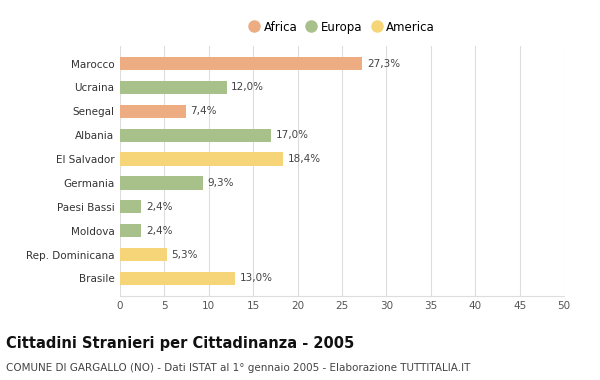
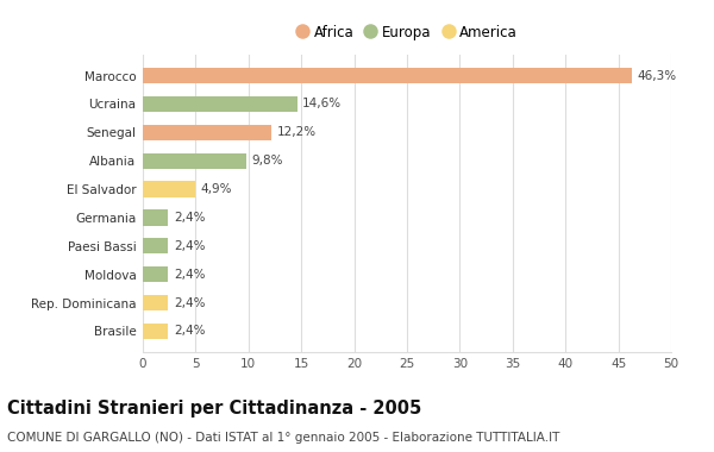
Marocco: 27,3% -> 46,3%
Ucraina: 12,0% -> 14,6%
Senegal: 7,4% -> 12,2%
Albania: 17,0% -> 9,8%
El Salvador: 18,4% -> 4,9%
Germania: 9,3% -> 2,4%
Rep. Dominicana: 5,3% -> 2,4%
Brasile: 13,0% -> 2,4%
